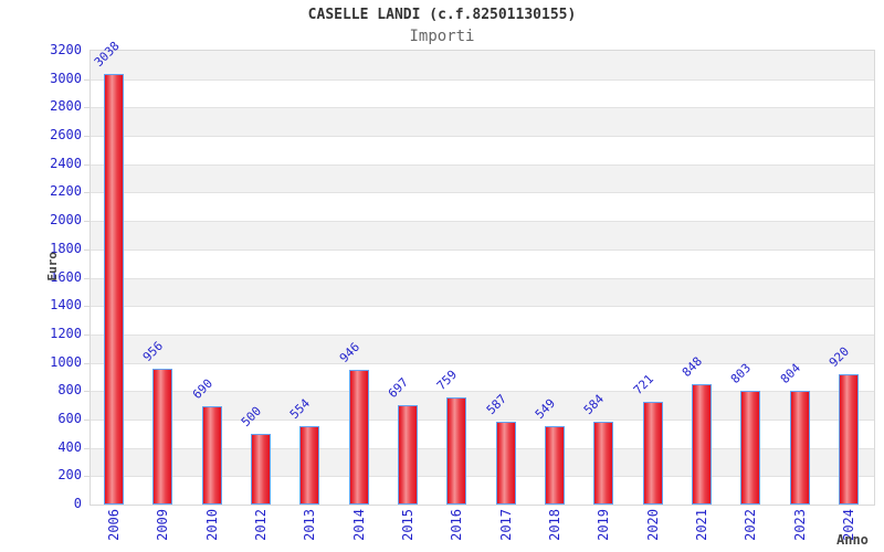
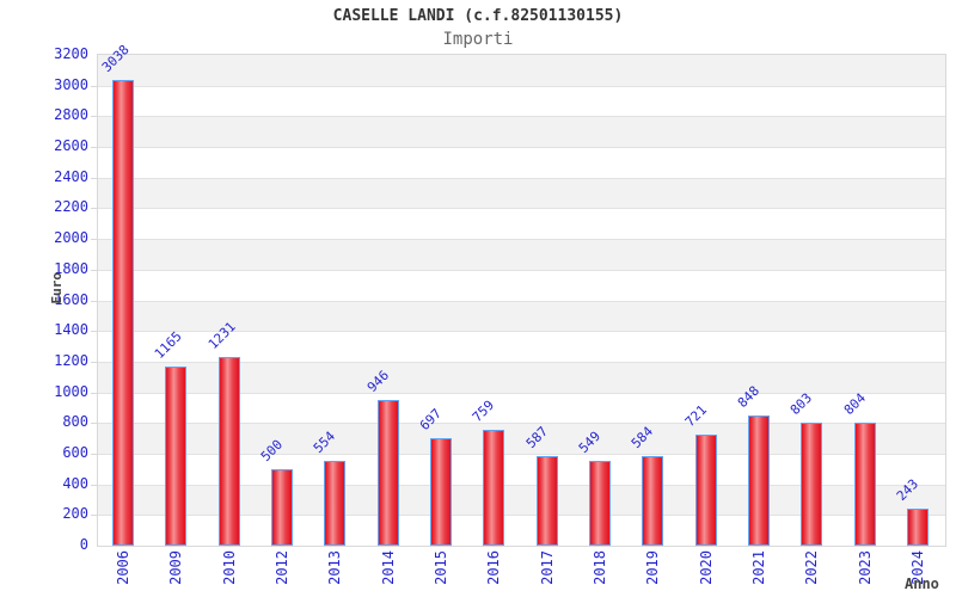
2009: 956 -> 1165
2010: 690 -> 1231
2024: 920 -> 243
